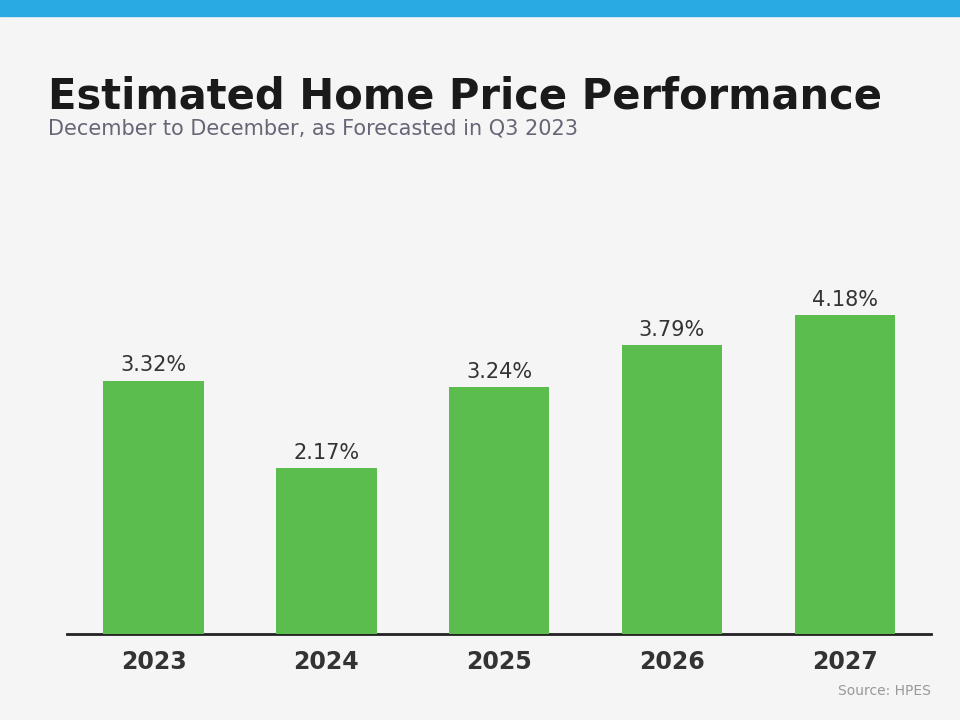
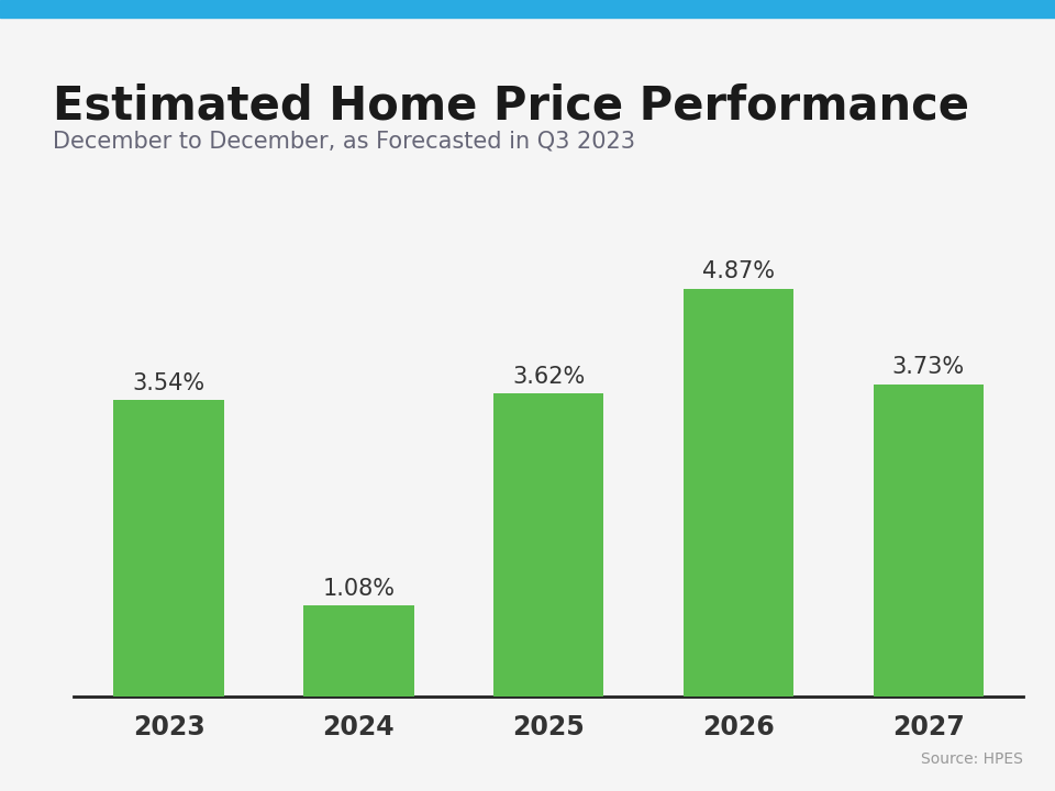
2023: 3.32% -> 3.54%
2024: 2.17% -> 1.08%
2025: 3.24% -> 3.62%
2026: 3.79% -> 4.87%
2027: 4.18% -> 3.73%
